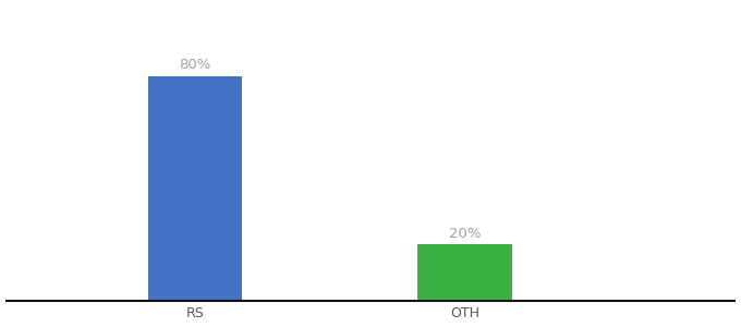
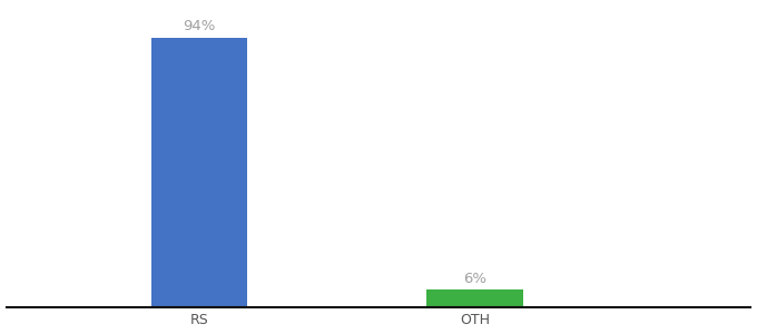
RS: 80% -> 94%
OTH: 20% -> 6%
